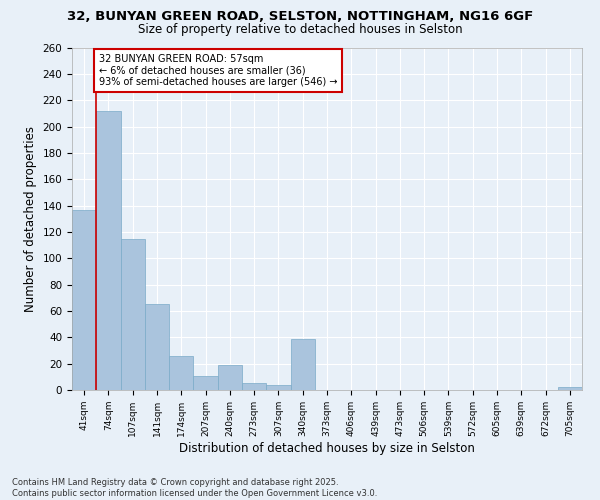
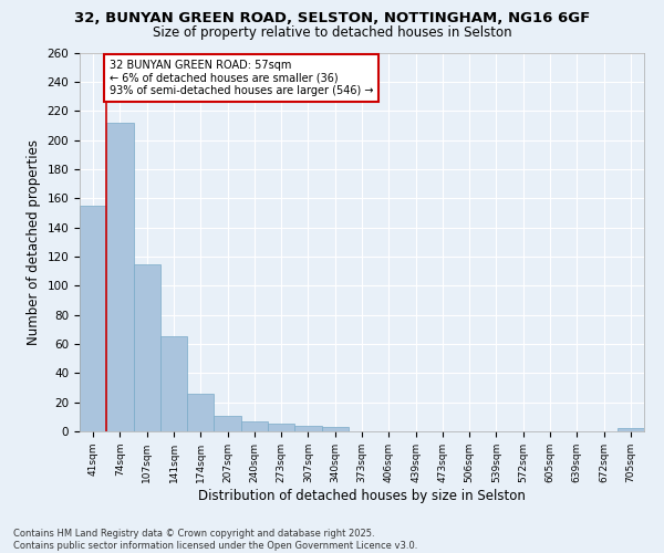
41sqm: 137 -> 155
240sqm: 19 -> 7
340sqm: 39 -> 3
